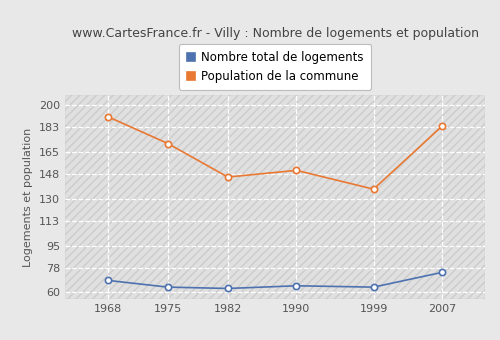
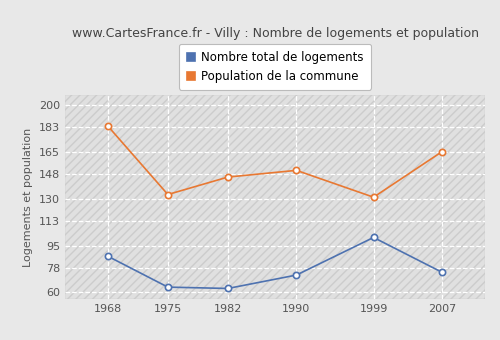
Nombre total de logements/1968: 69 -> 87
Population de la commune/1968: 191 -> 184
Population de la commune/1975: 171 -> 133
Nombre total de logements/1990: 65 -> 73
Nombre total de logements/1999: 64 -> 101
Population de la commune/1999: 137 -> 131
Population de la commune/2007: 184 -> 165
